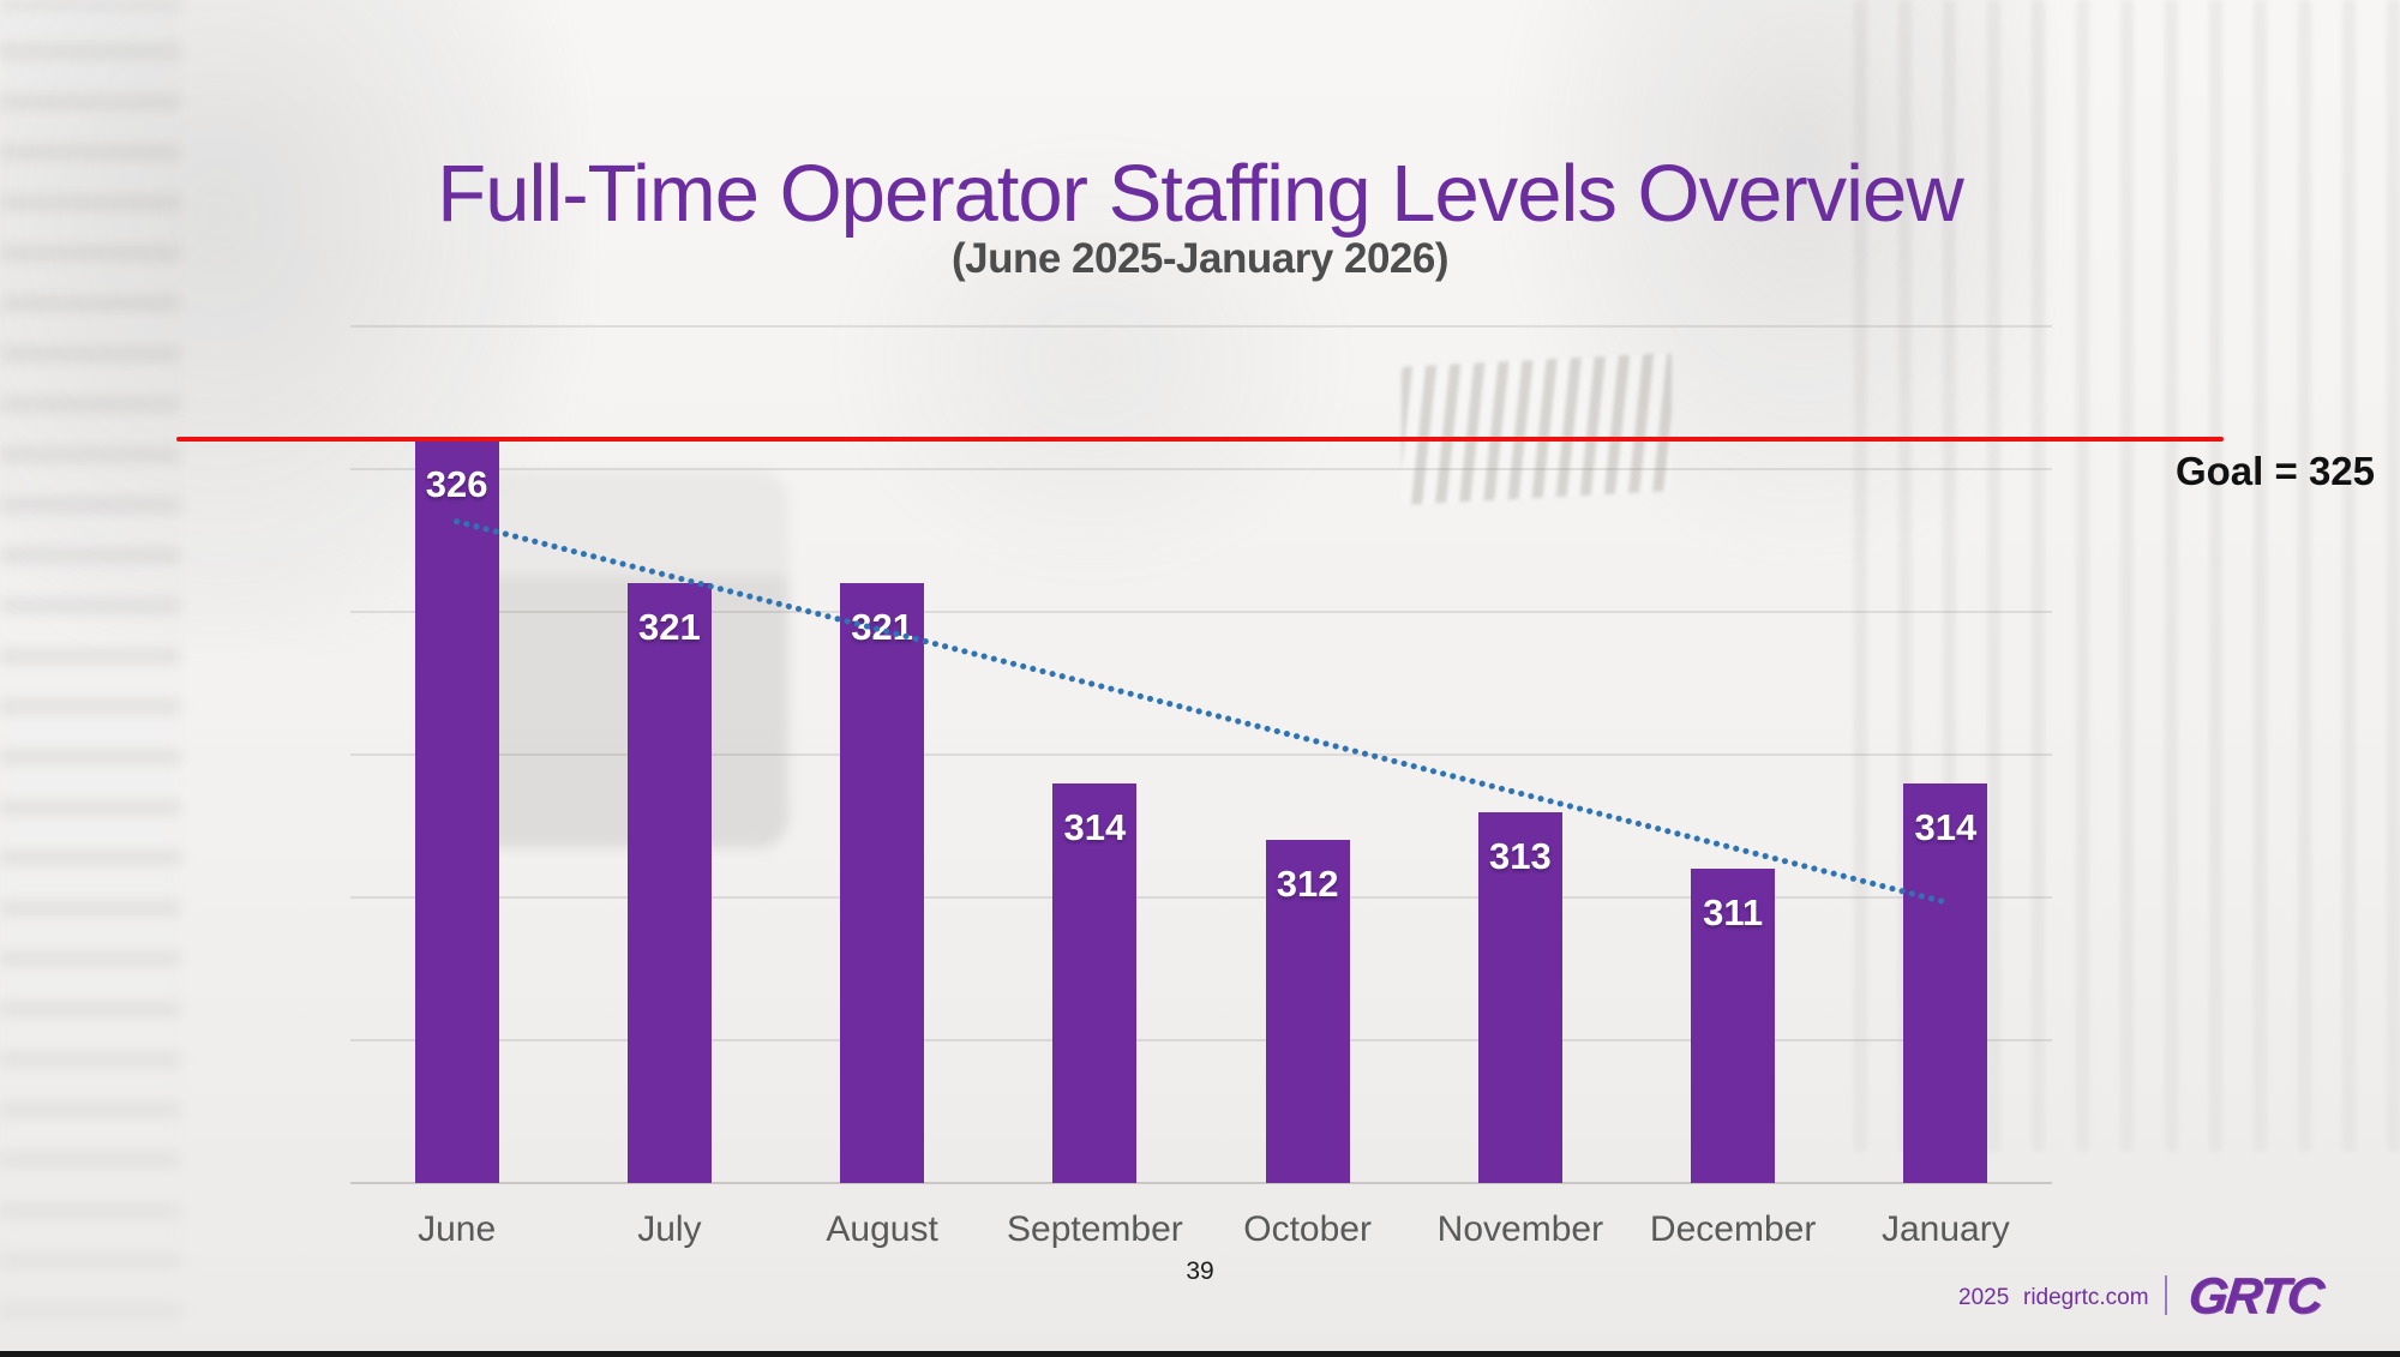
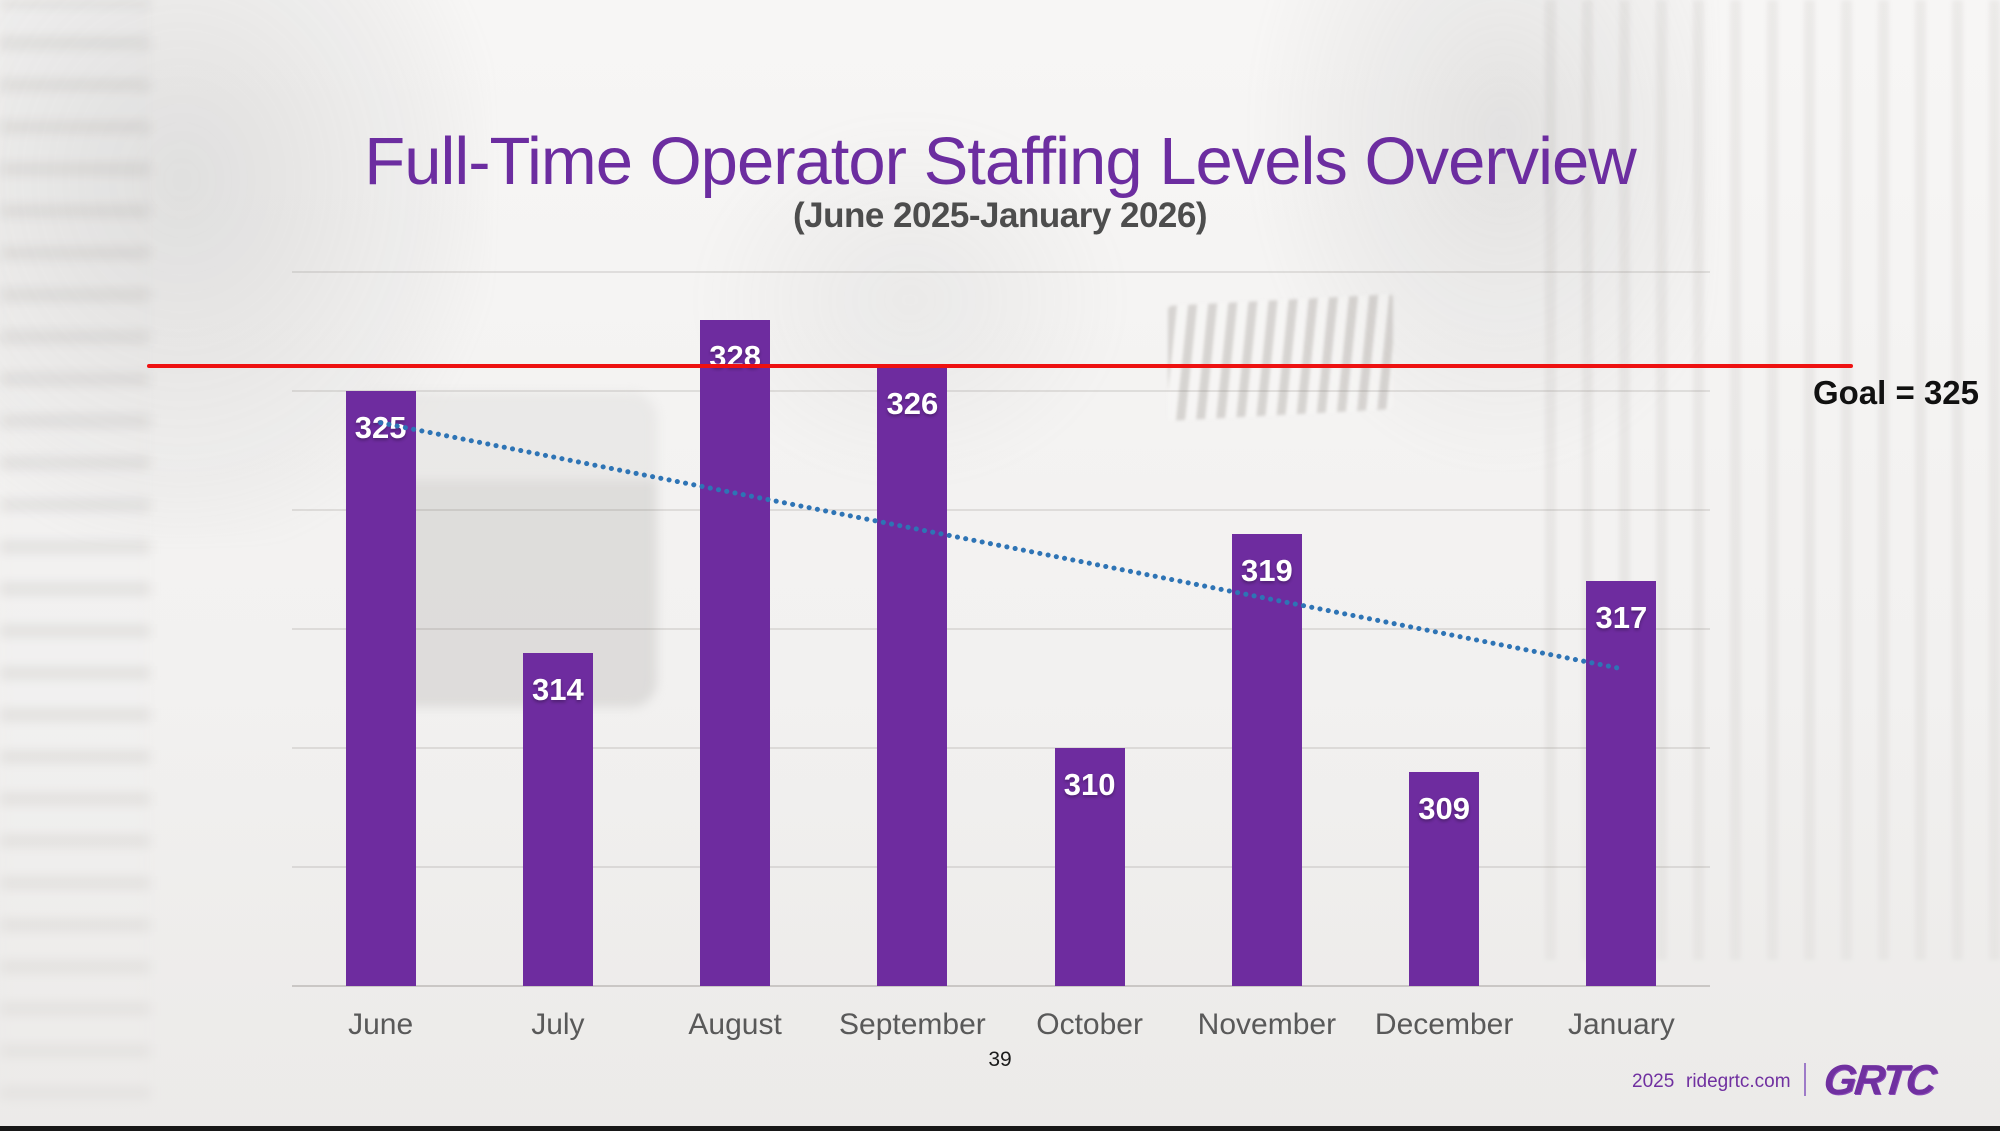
June: 326 -> 325
July: 321 -> 314
August: 321 -> 328
September: 314 -> 326
October: 312 -> 310
November: 313 -> 319
December: 311 -> 309
January: 314 -> 317
